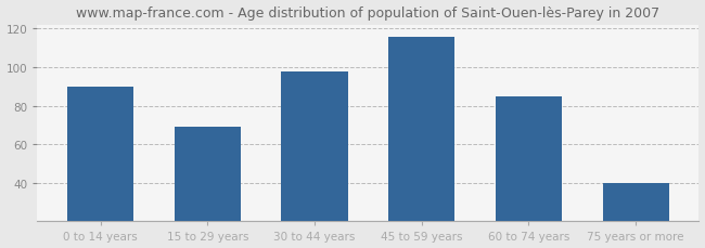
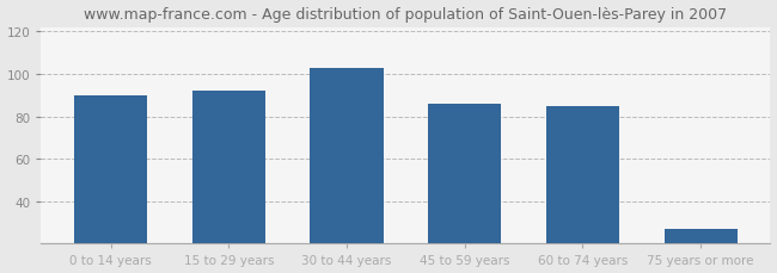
15 to 29 years: 69 -> 92
30 to 44 years: 98 -> 103
45 to 59 years: 116 -> 86
75 years or more: 40 -> 27
